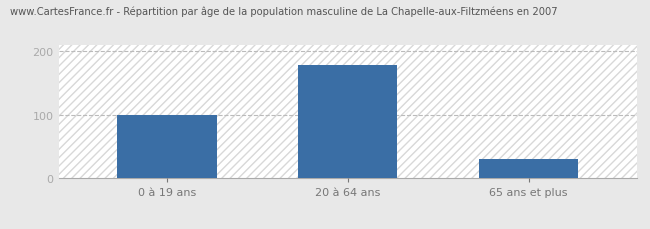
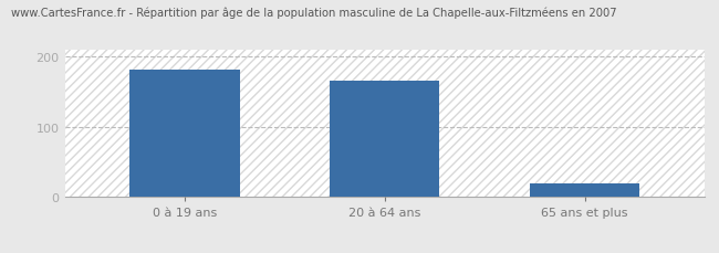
0 à 19 ans: 100 -> 182
20 à 64 ans: 178 -> 166
65 ans et plus: 30 -> 20
